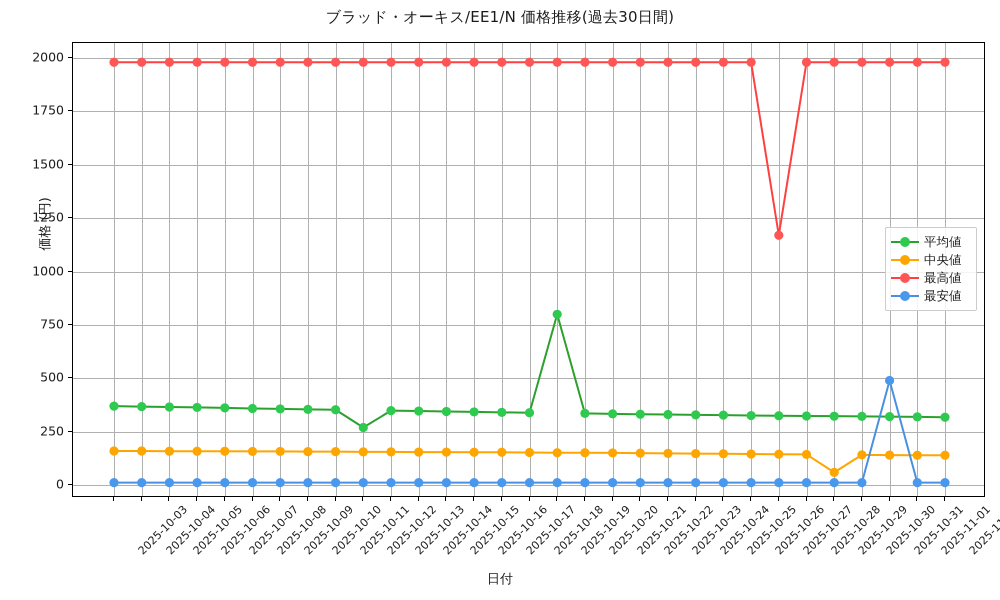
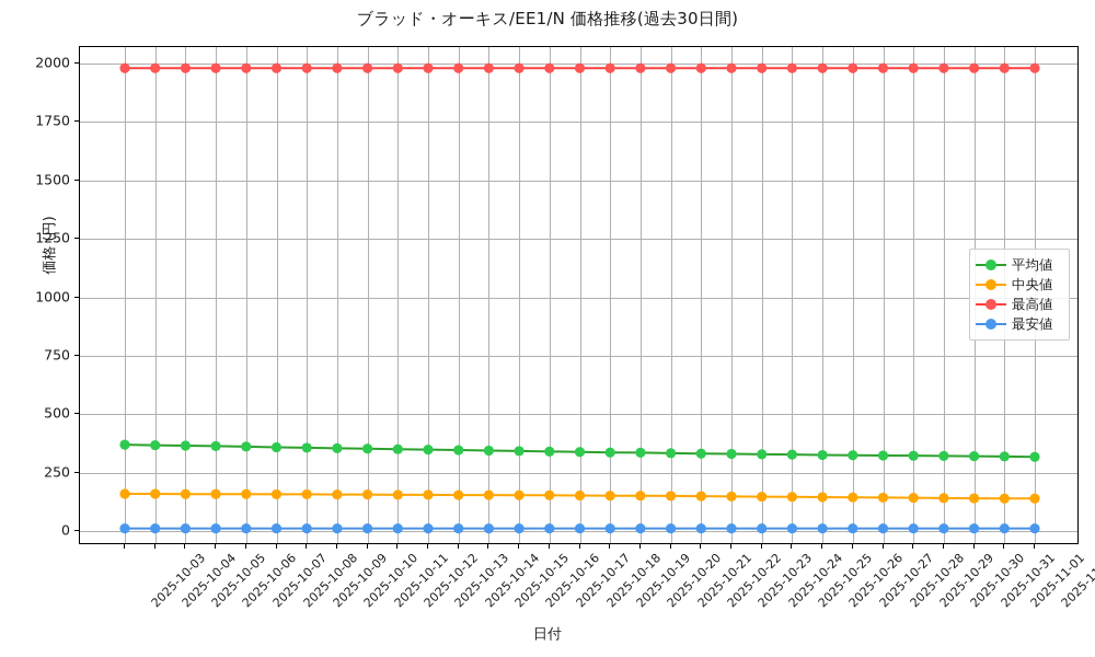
平均値/2025-10-12: 270 -> 350
平均値/2025-10-19: 800 -> 340
最高値/2025-10-27: 1170 -> 1980
中央値/2025-10-29: 60 -> 140
最安値/2025-10-31: 490 -> 10
